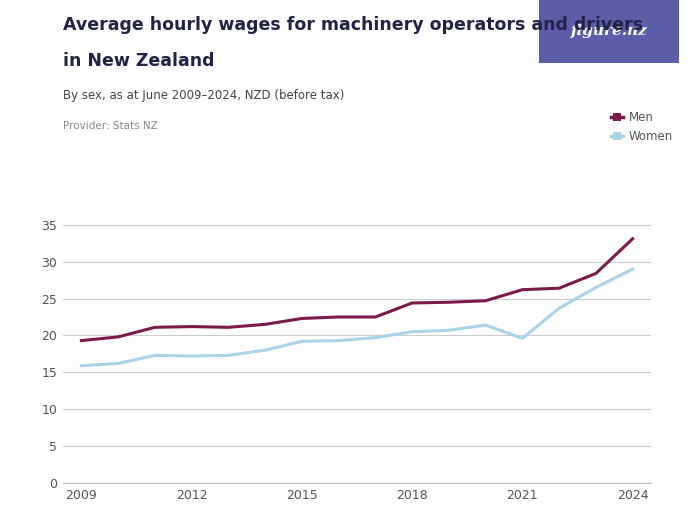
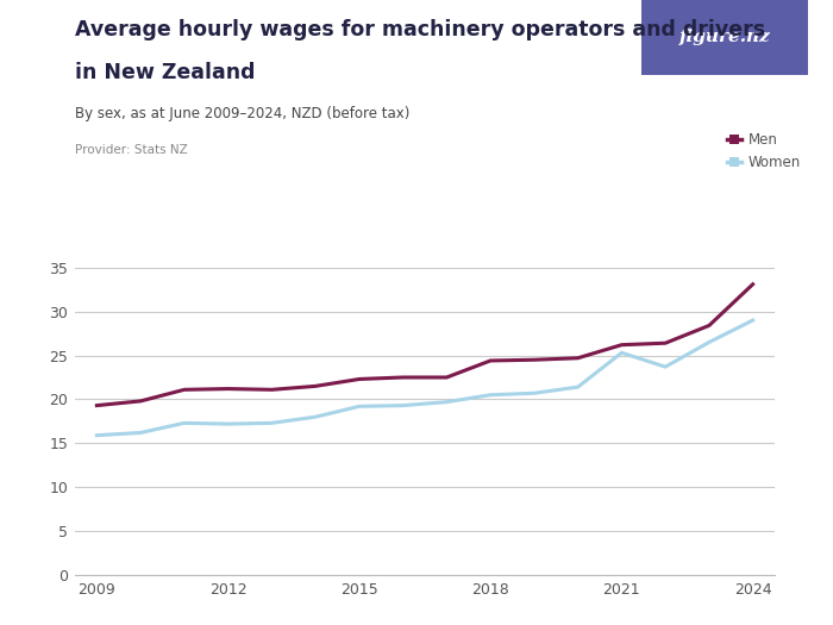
Women/2021: 19.6 -> 25.3
